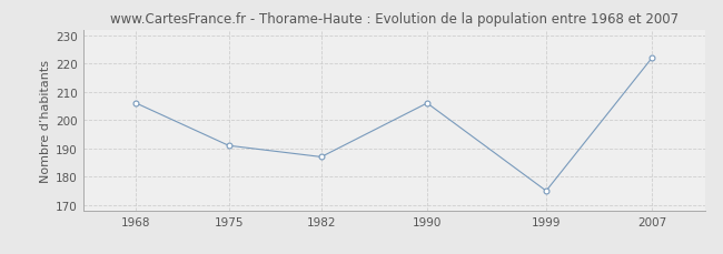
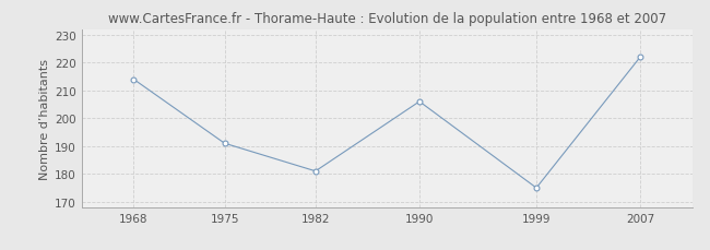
1968: 206 -> 214
1982: 187 -> 181
